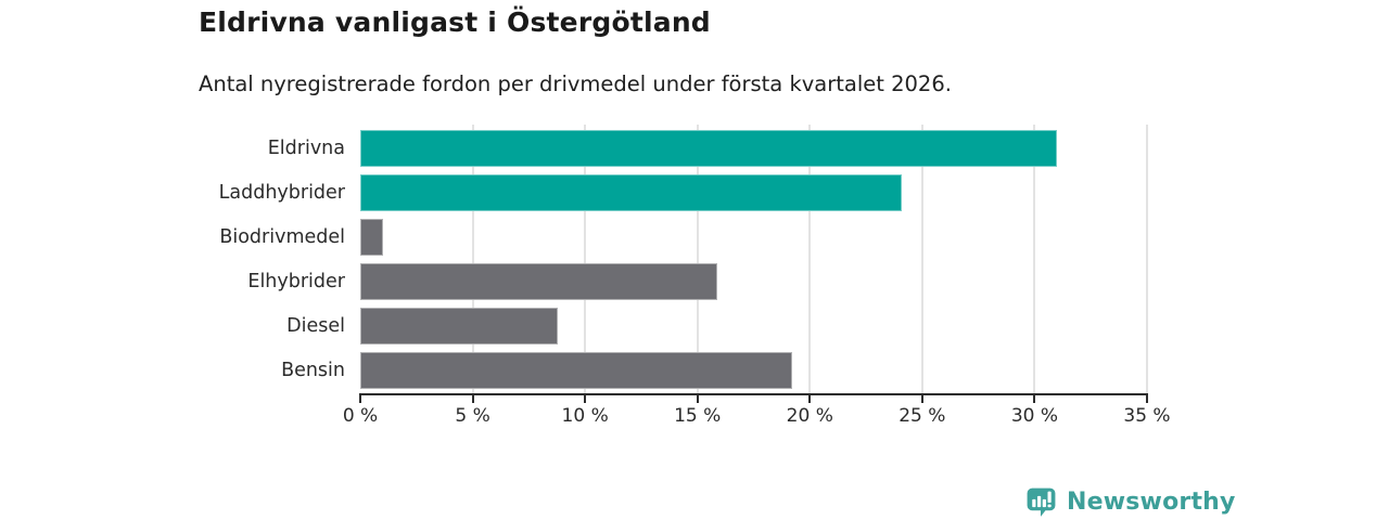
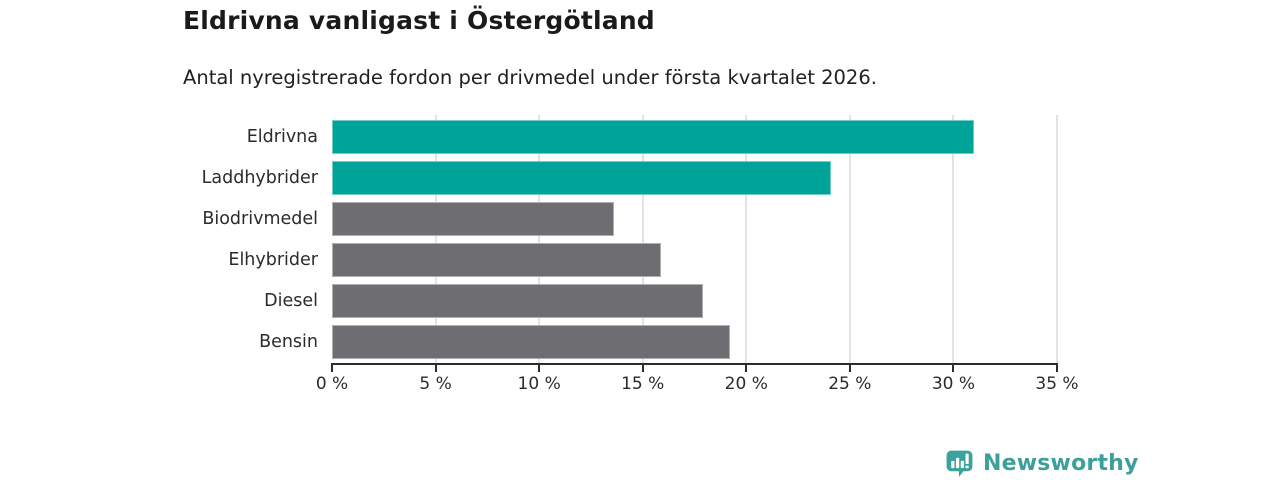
Biodrivmedel: 1.0% -> 13.6%
Diesel: 8.8% -> 17.9%
